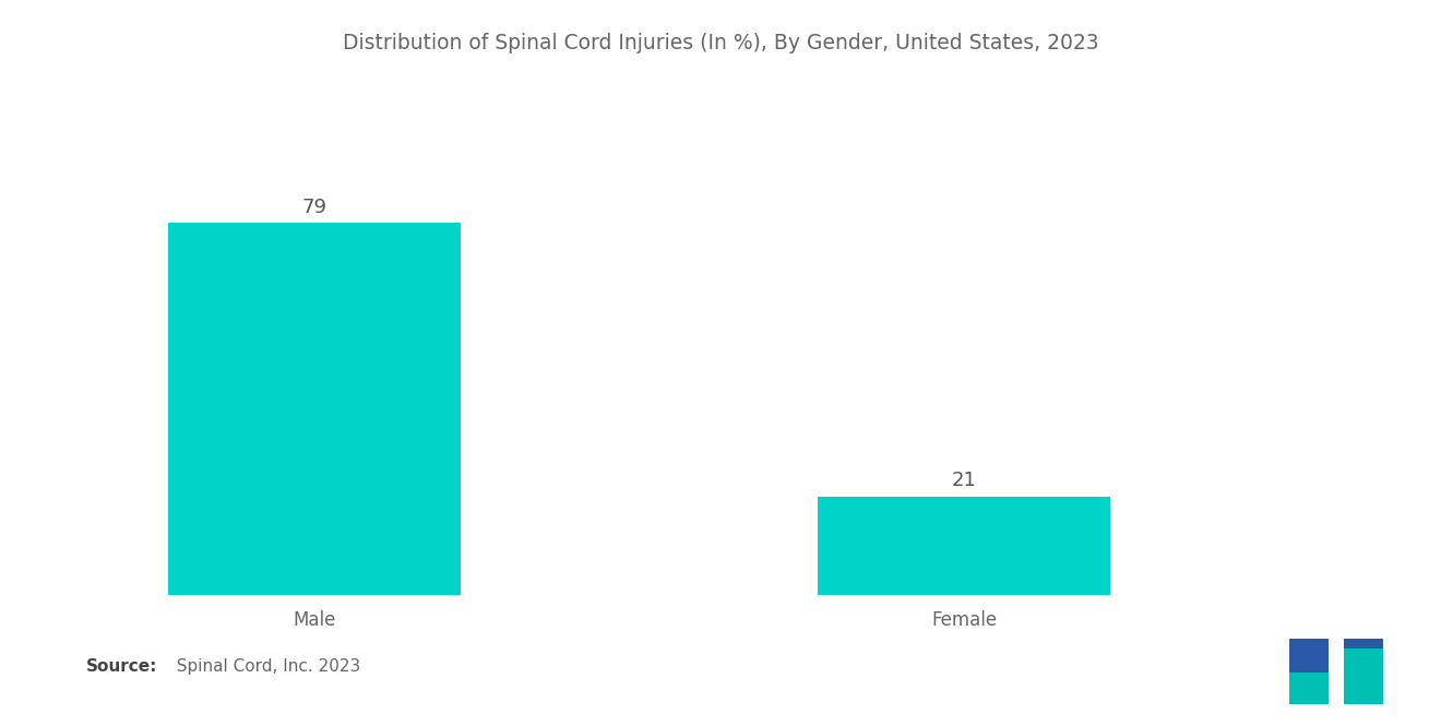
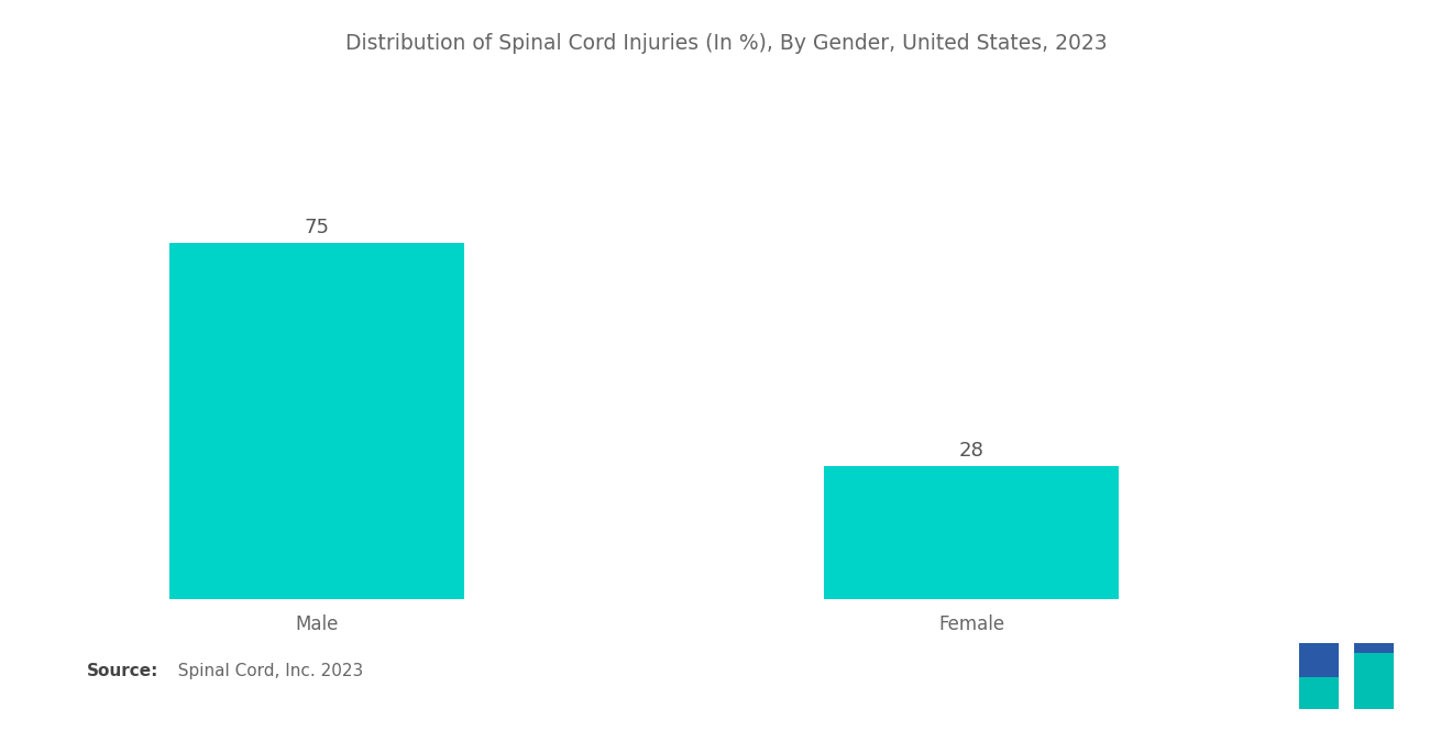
Male: 79 -> 75
Female: 21 -> 28
